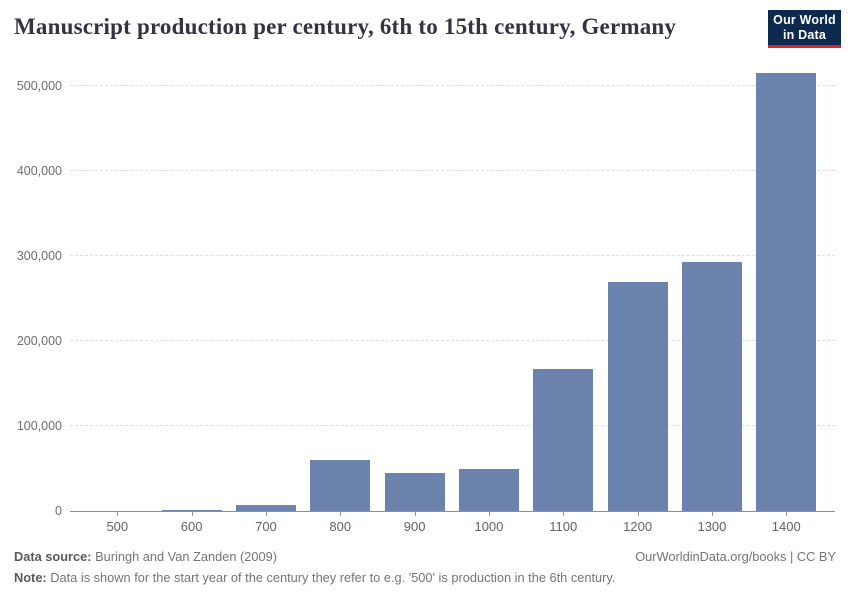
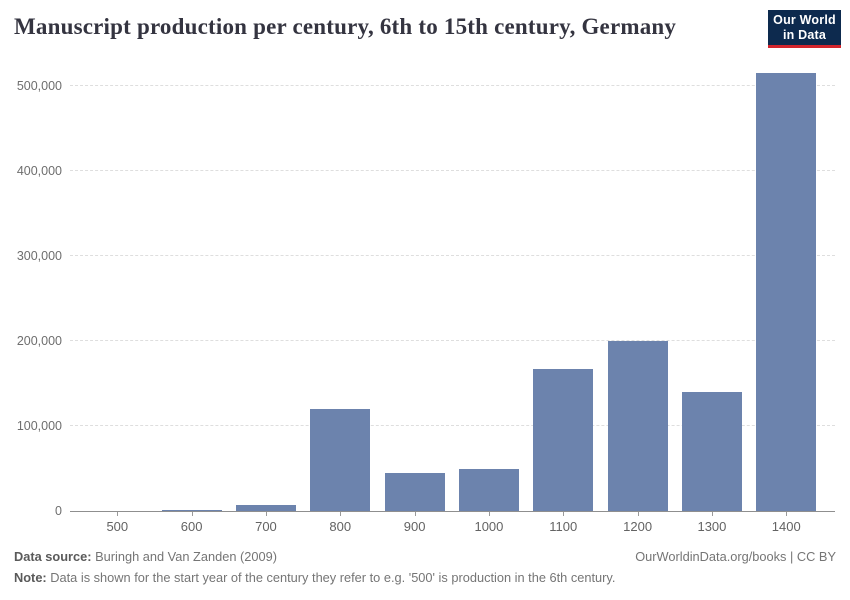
800: 60000 -> 120000
1200: 270000 -> 200000
1300: 290000 -> 140000
